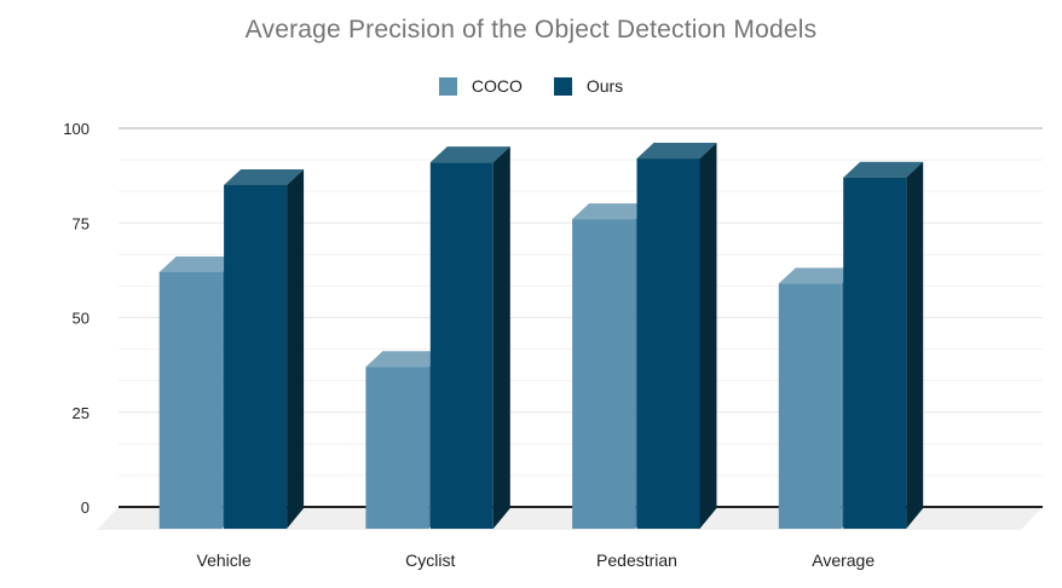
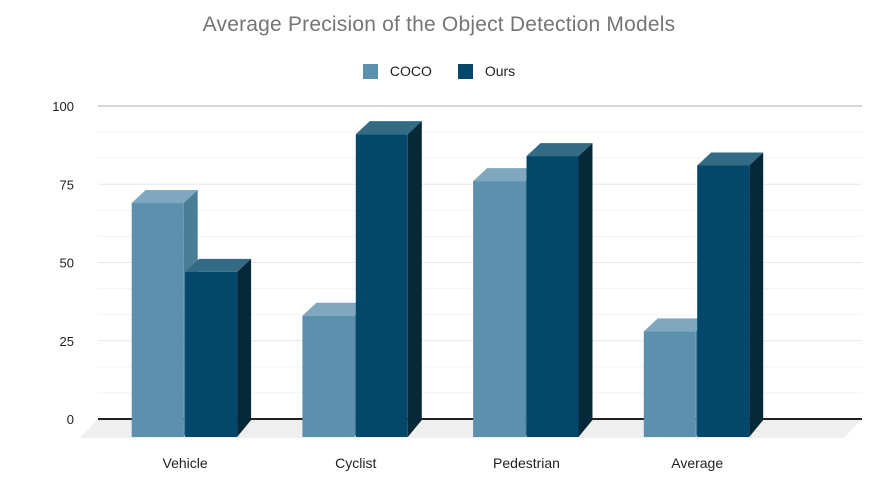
COCO/Vehicle: 62 -> 69
Ours/Vehicle: 85 -> 47
COCO/Cyclist: 37 -> 33
Ours/Pedestrian: 92 -> 84
COCO/Average: 59 -> 28
Ours/Average: 87 -> 81
